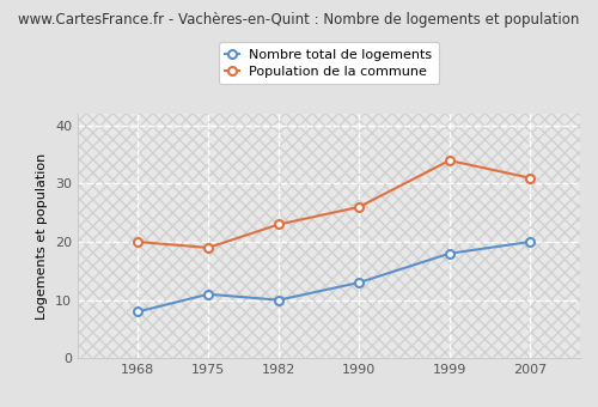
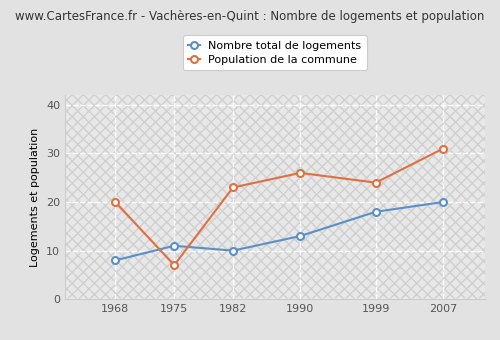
Population de la commune/1975: 19 -> 7
Population de la commune/1999: 34 -> 24
